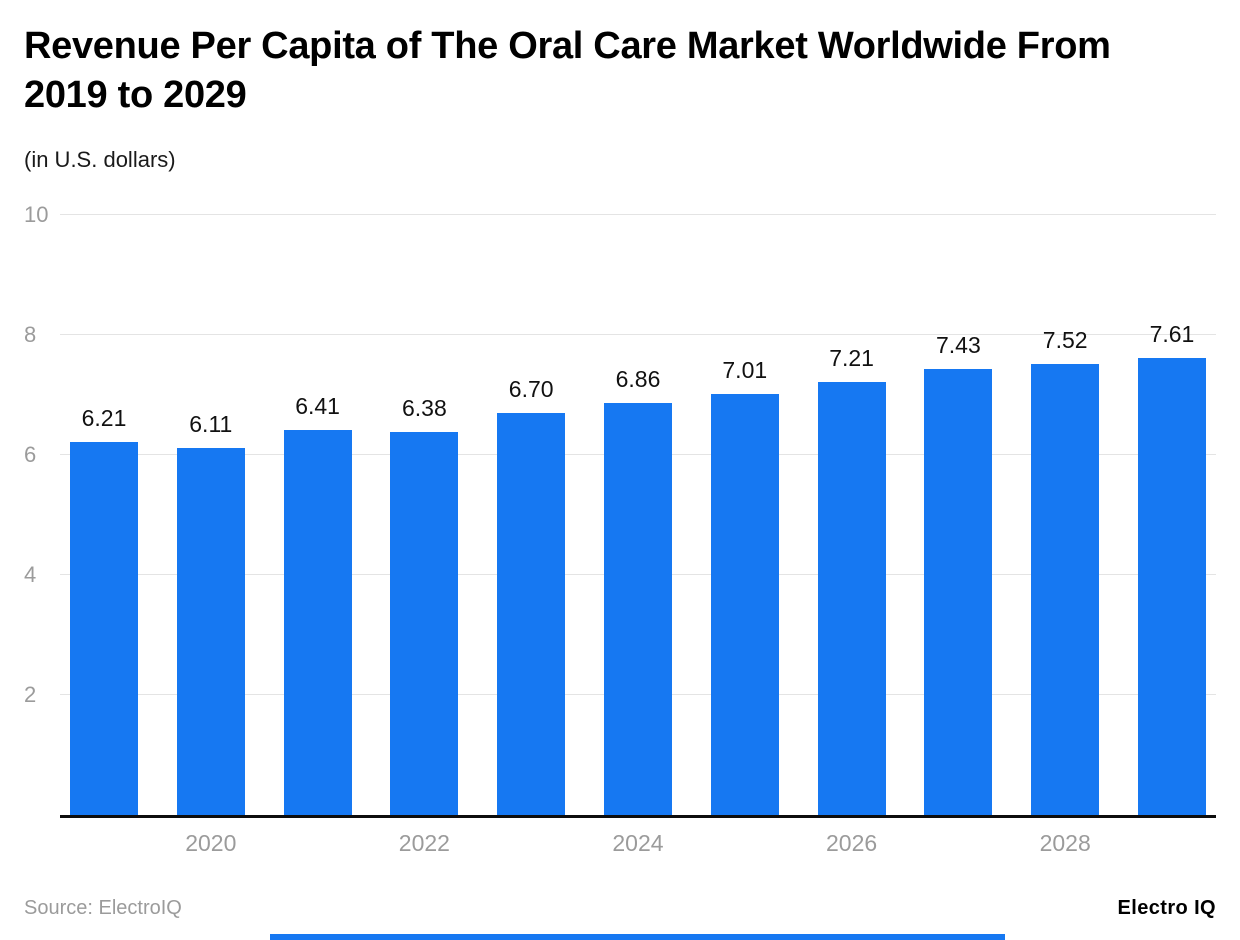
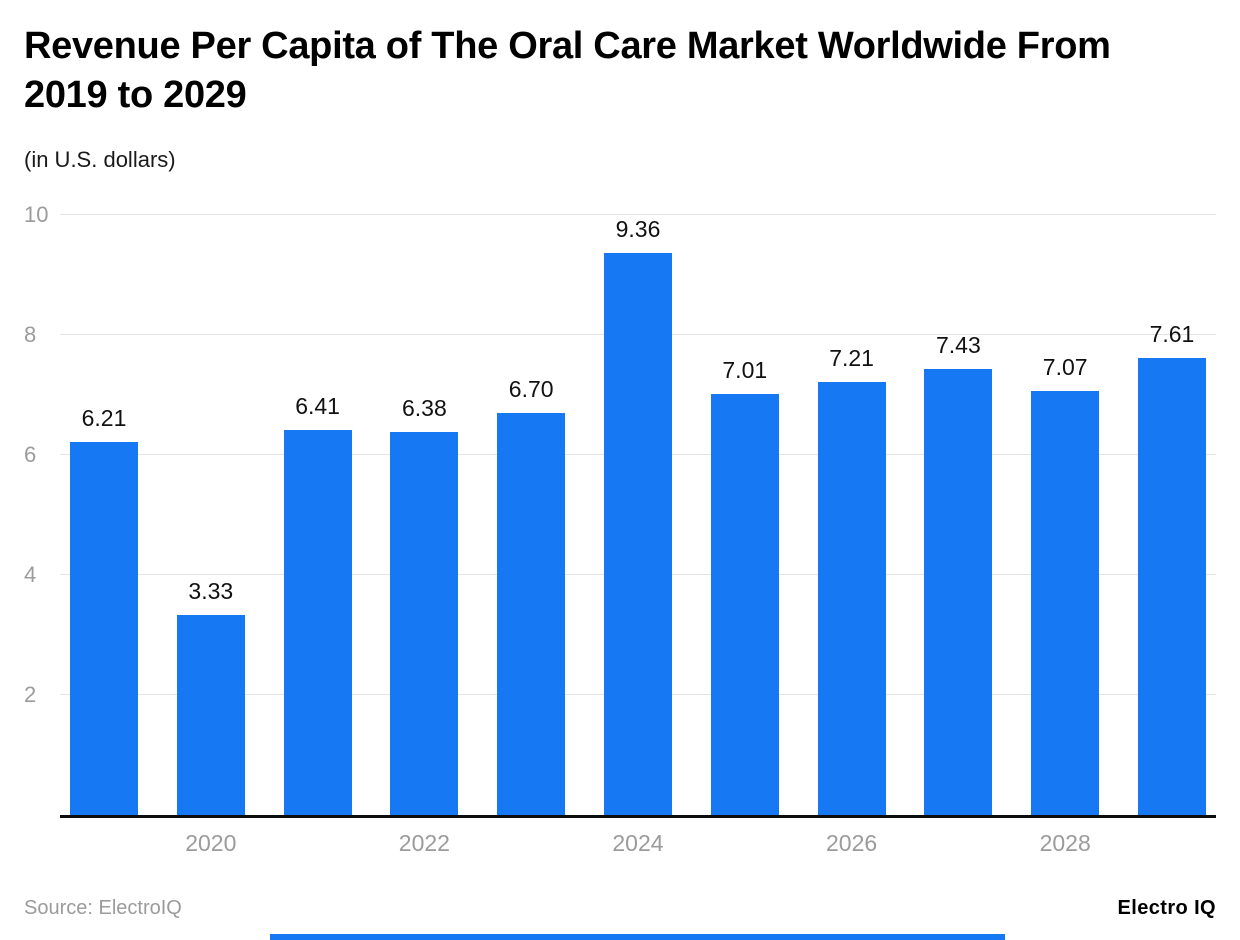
2020: 6.11 -> 3.33
2024: 6.86 -> 9.36
2028: 7.52 -> 7.07
